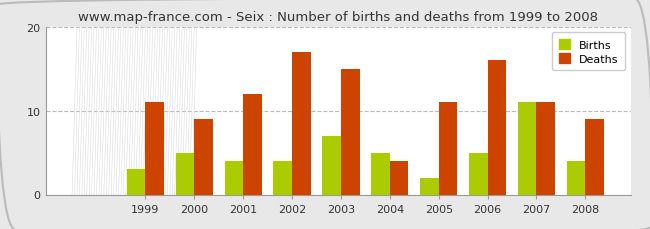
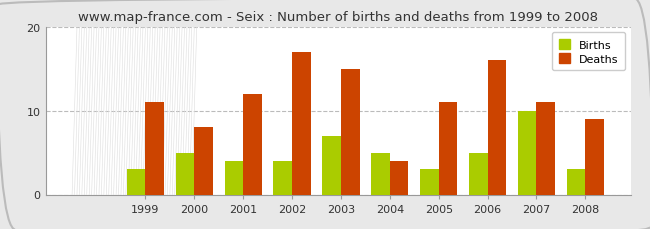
Deaths/2000: 9 -> 8
Births/2005: 2 -> 3
Births/2007: 11 -> 10
Births/2008: 4 -> 3
